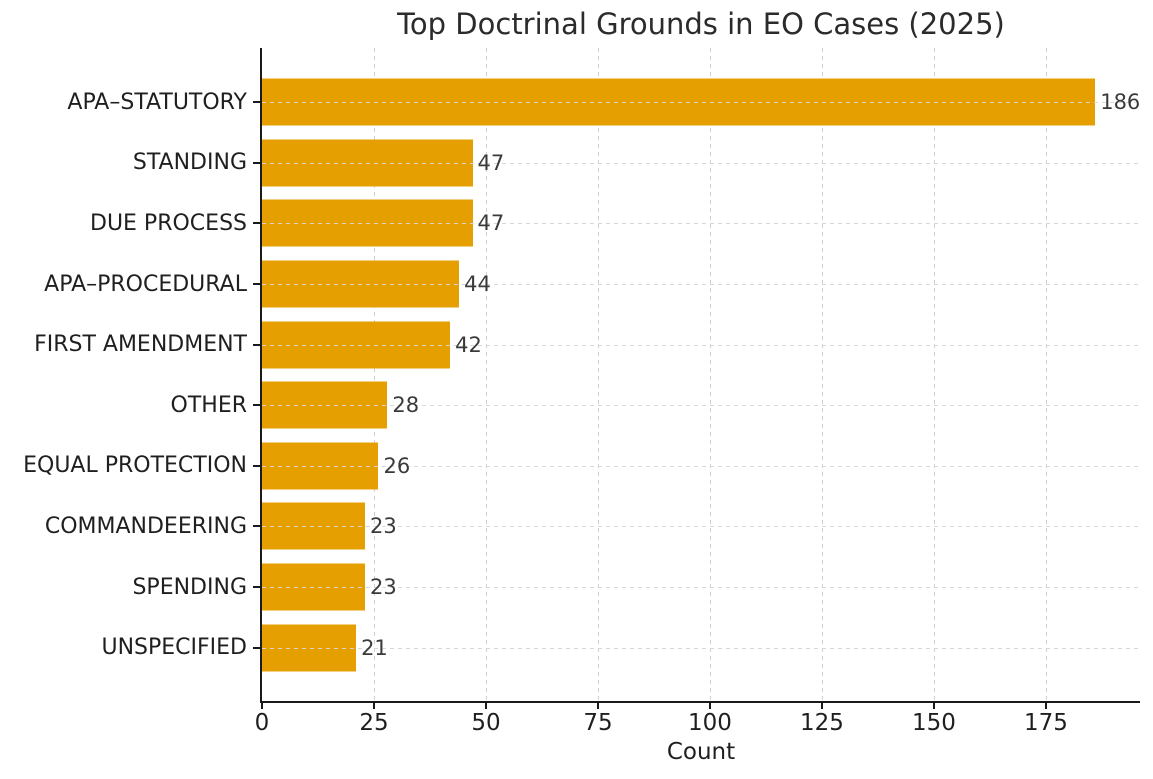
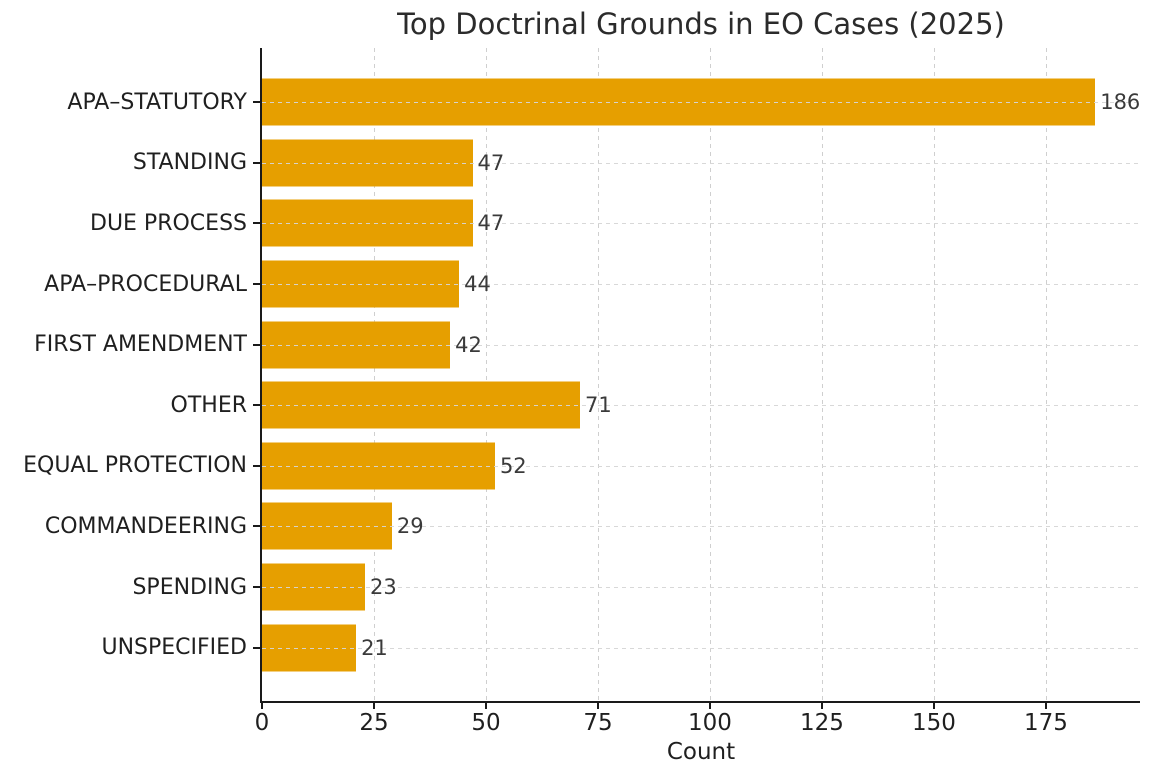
OTHER: 28 -> 71
EQUAL PROTECTION: 26 -> 52
COMMANDEERING: 23 -> 29
